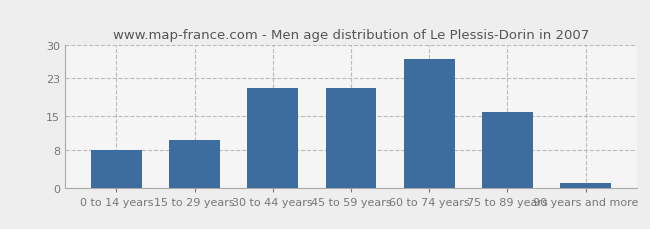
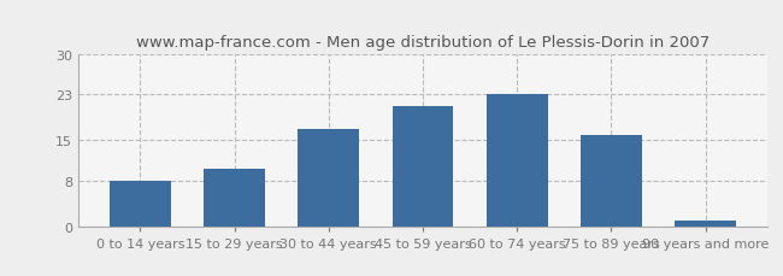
30 to 44 years: 21 -> 17
60 to 74 years: 27 -> 23
